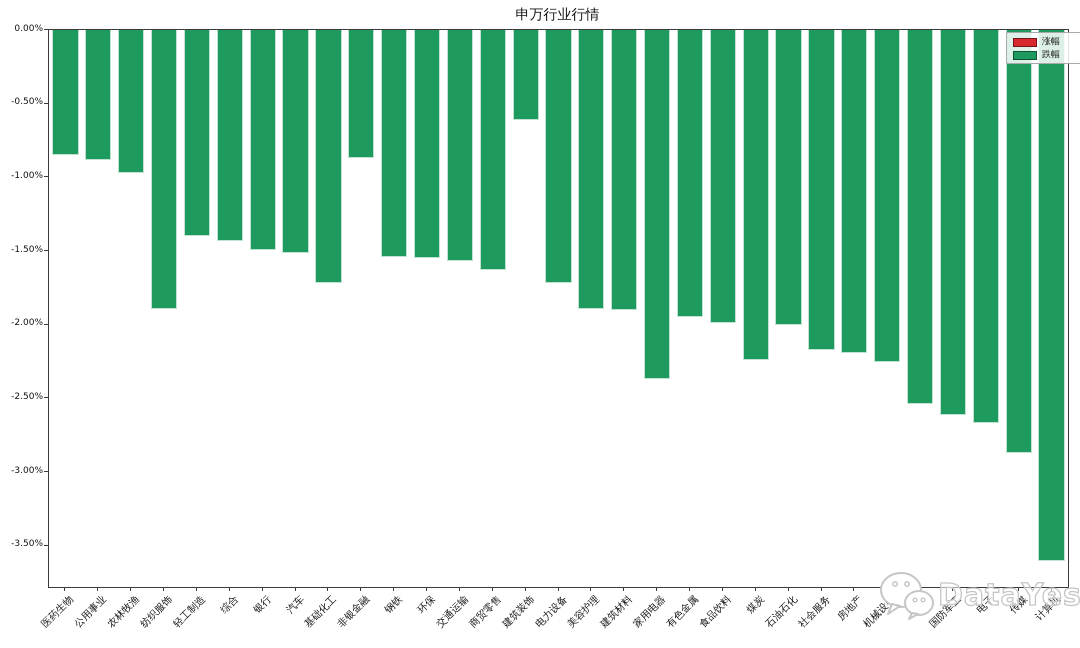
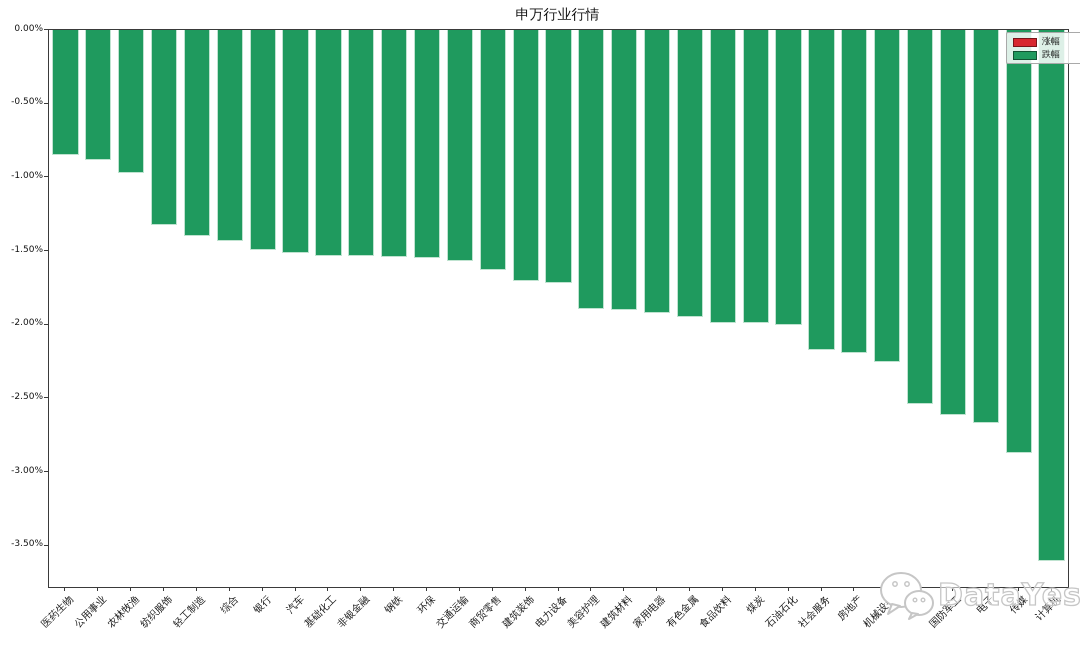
纺织服饰: -1.89% -> -1.32%
基础化工: -1.72% -> -1.53%
非银金融: -0.87% -> -1.53%
建筑装饰: -0.61% -> -1.70%
家用电器: -2.37% -> -1.92%
煤炭: -2.24% -> -1.99%
